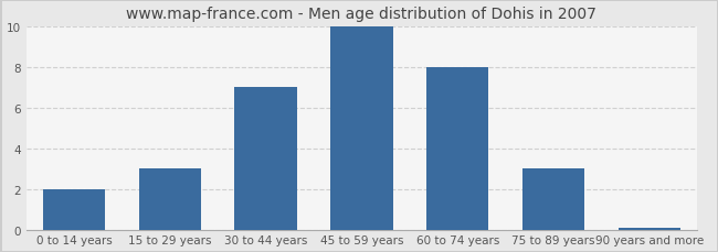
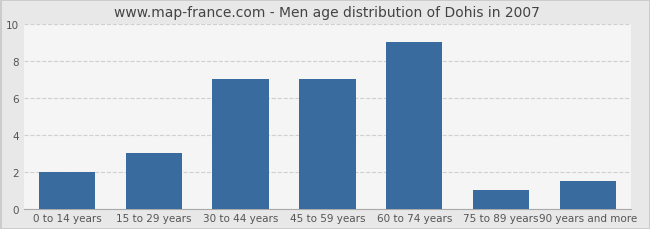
45 to 59 years: 10.0 -> 7.0
60 to 74 years: 8.0 -> 9.0
75 to 89 years: 3.0 -> 1.0
90 years and more: 0.1 -> 1.5
